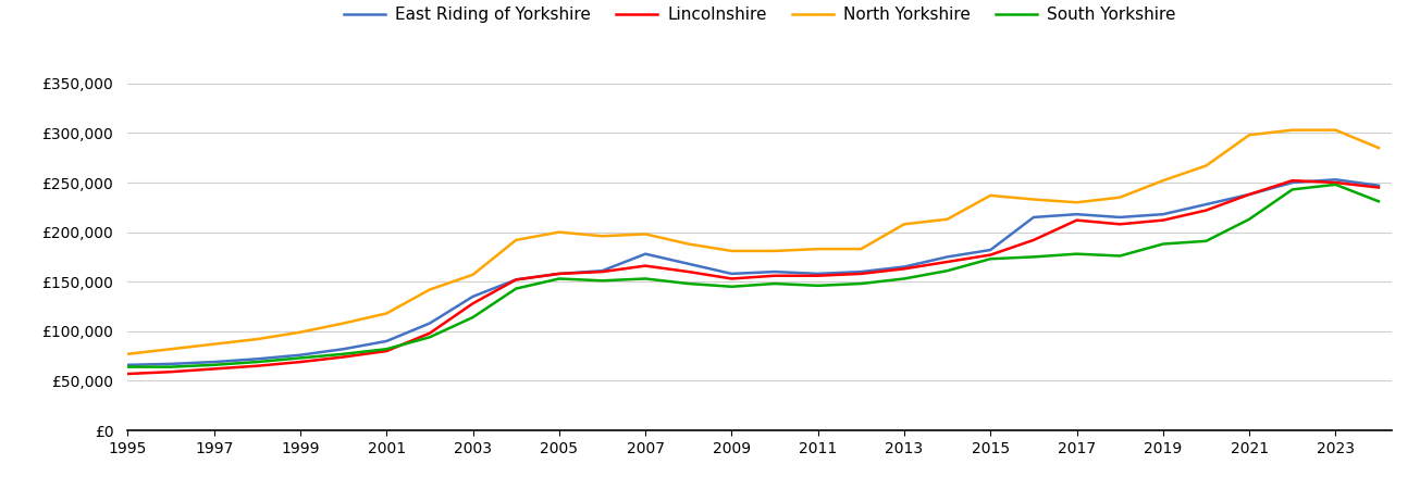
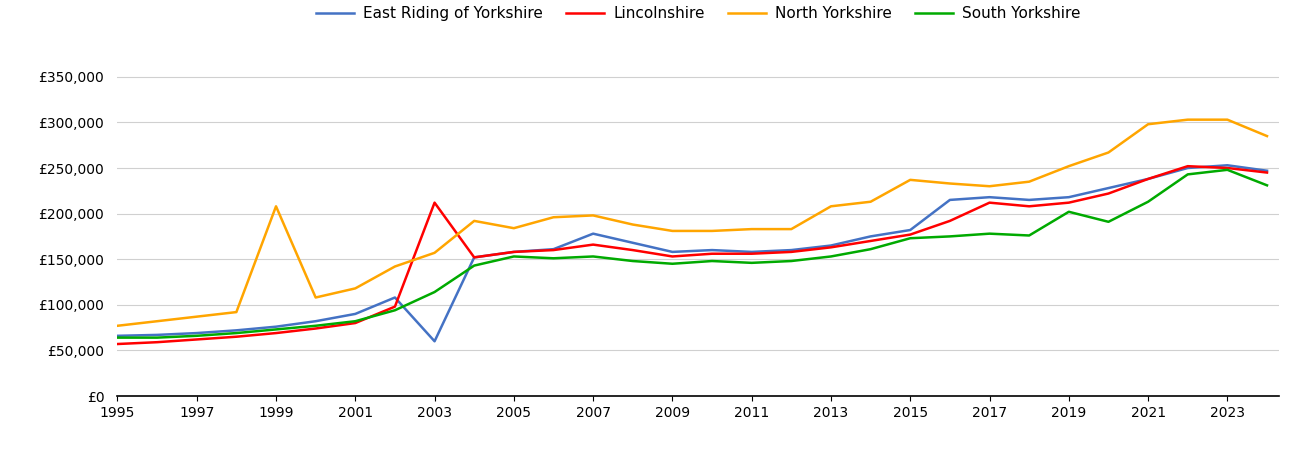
North Yorkshire/1999: £99,000 -> £208,000
East Riding of Yorkshire/2003: £135,000 -> £60,000
Lincolnshire/2003: £128,000 -> £212,000
North Yorkshire/2005: £200,000 -> £184,000
South Yorkshire/2019: £188,000 -> £202,000
